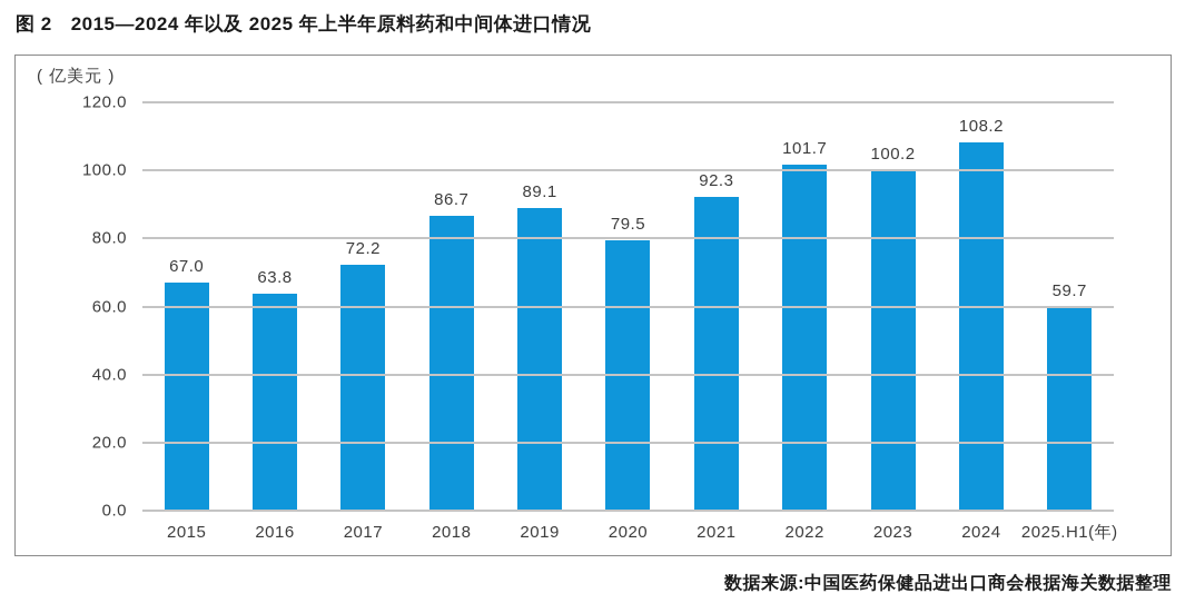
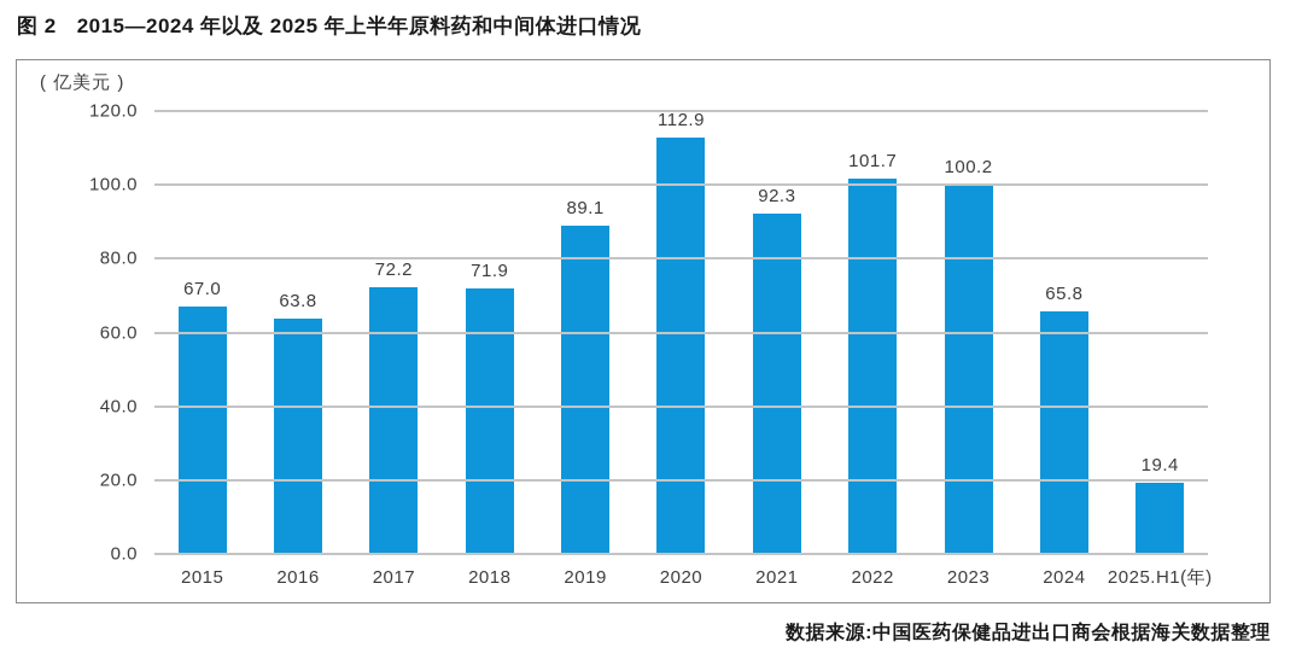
2018: 86.7 -> 71.9
2020: 79.5 -> 112.9
2024: 108.2 -> 65.8
2025.H1(年): 59.7 -> 19.4
